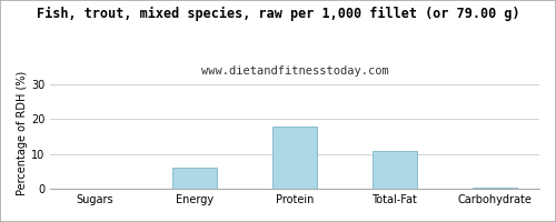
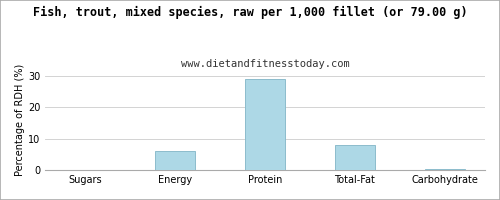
Protein: 18.0 -> 29.0
Total-Fat: 11.0 -> 8.0
